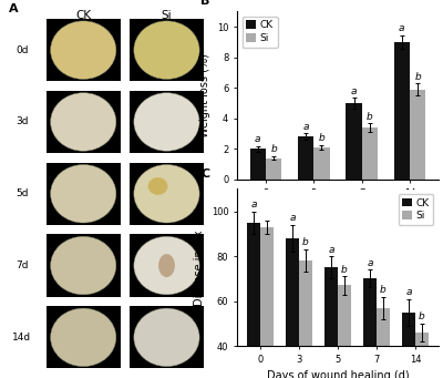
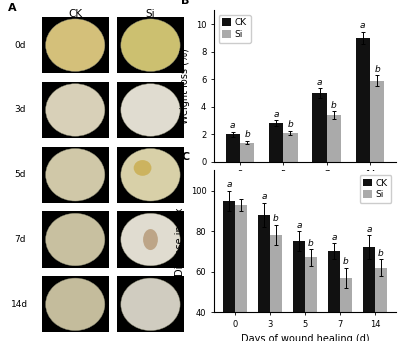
CK/14: 55 -> 72
Si/14: 46 -> 62
